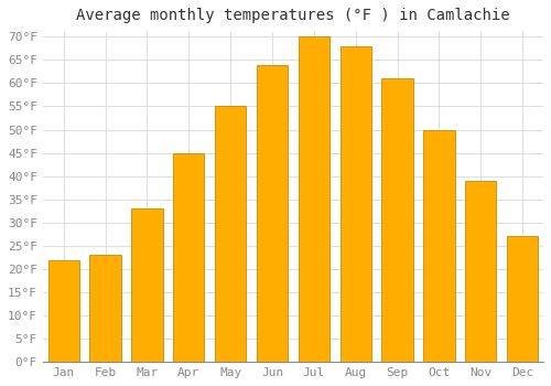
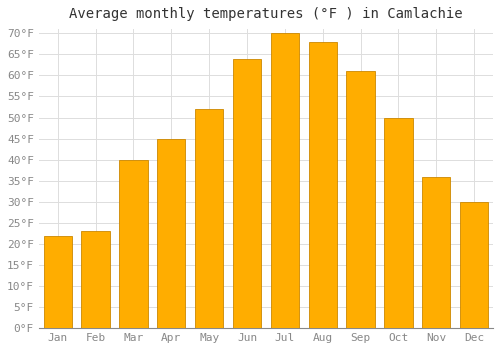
Mar: 33°F -> 40°F
May: 55°F -> 52°F
Nov: 39°F -> 36°F
Dec: 27°F -> 30°F
